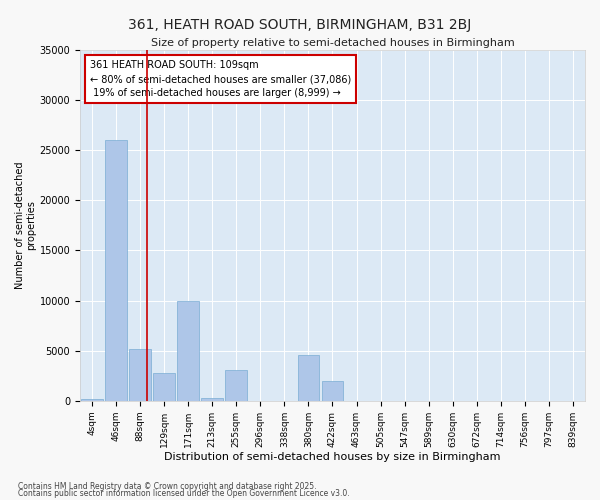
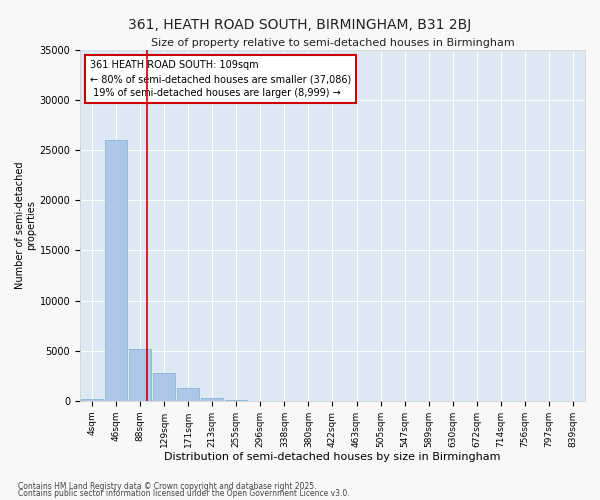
171sqm: 10000 -> 1300
255sqm: 3100 -> 0
380sqm: 4600 -> 0
422sqm: 2000 -> 0
